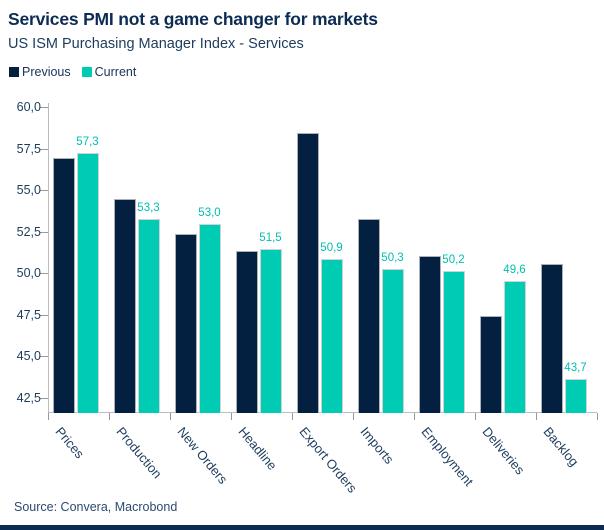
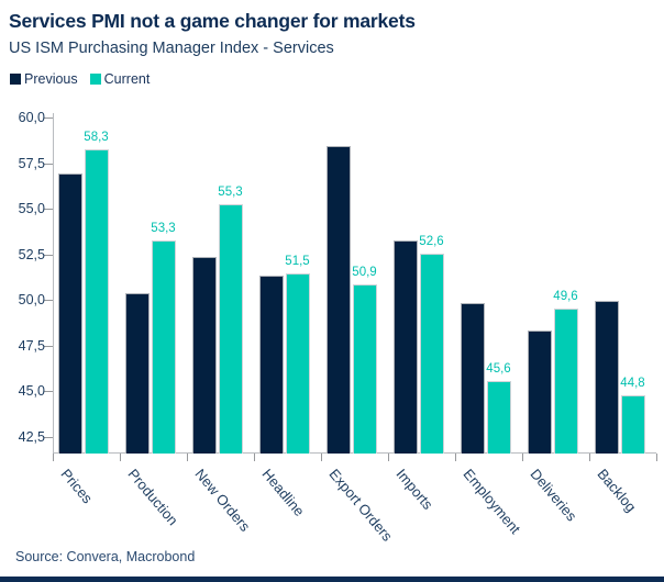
Current/Prices: 57,3 -> 58,3
Previous/Production: 54,5 -> 50,4
Current/New Orders: 53,0 -> 55,3
Current/Imports: 50,3 -> 52,6
Previous/Employment: 51,1 -> 49,9
Current/Employment: 50,2 -> 45,6
Previous/Deliveries: 47,5 -> 48,4
Previous/Backlog: 50,6 -> 50,0
Current/Backlog: 43,7 -> 44,8
